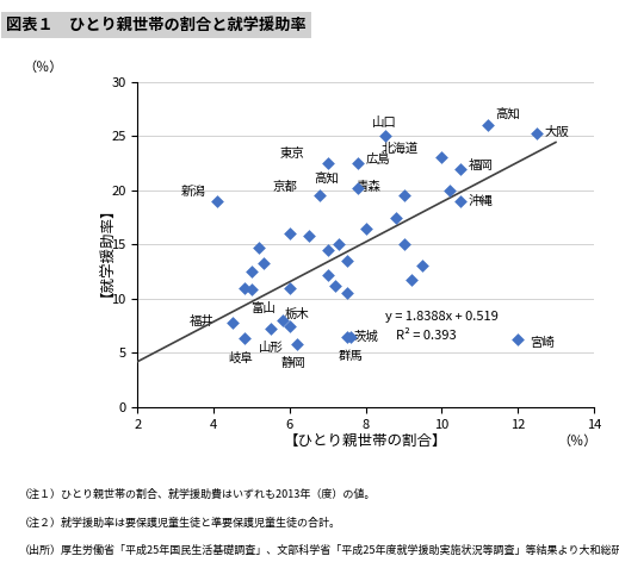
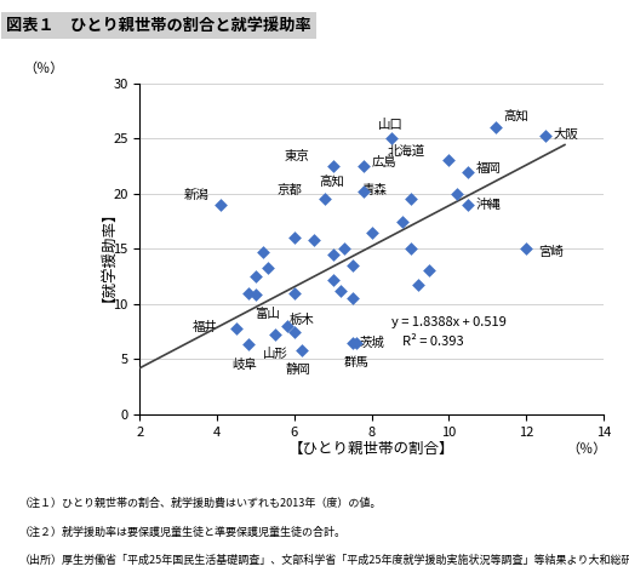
12: 6.2 -> 15.0
